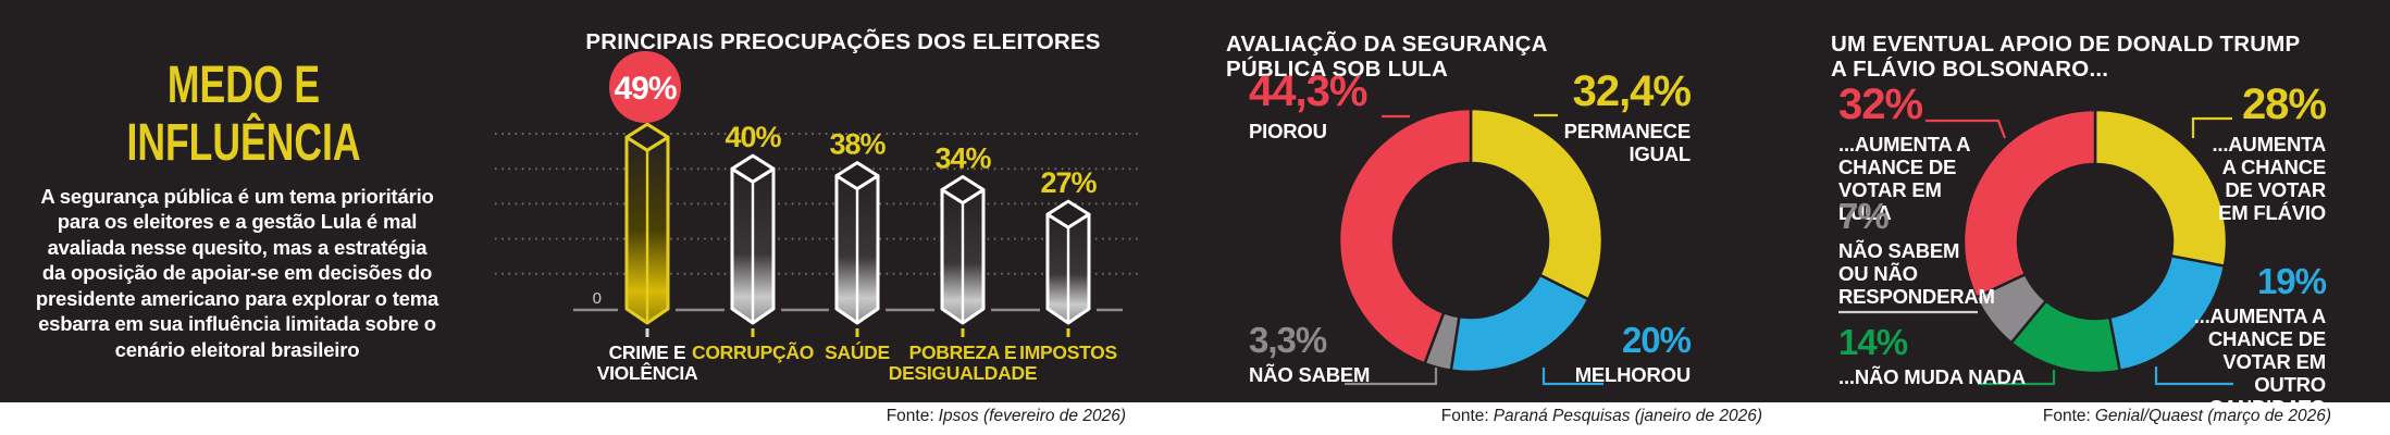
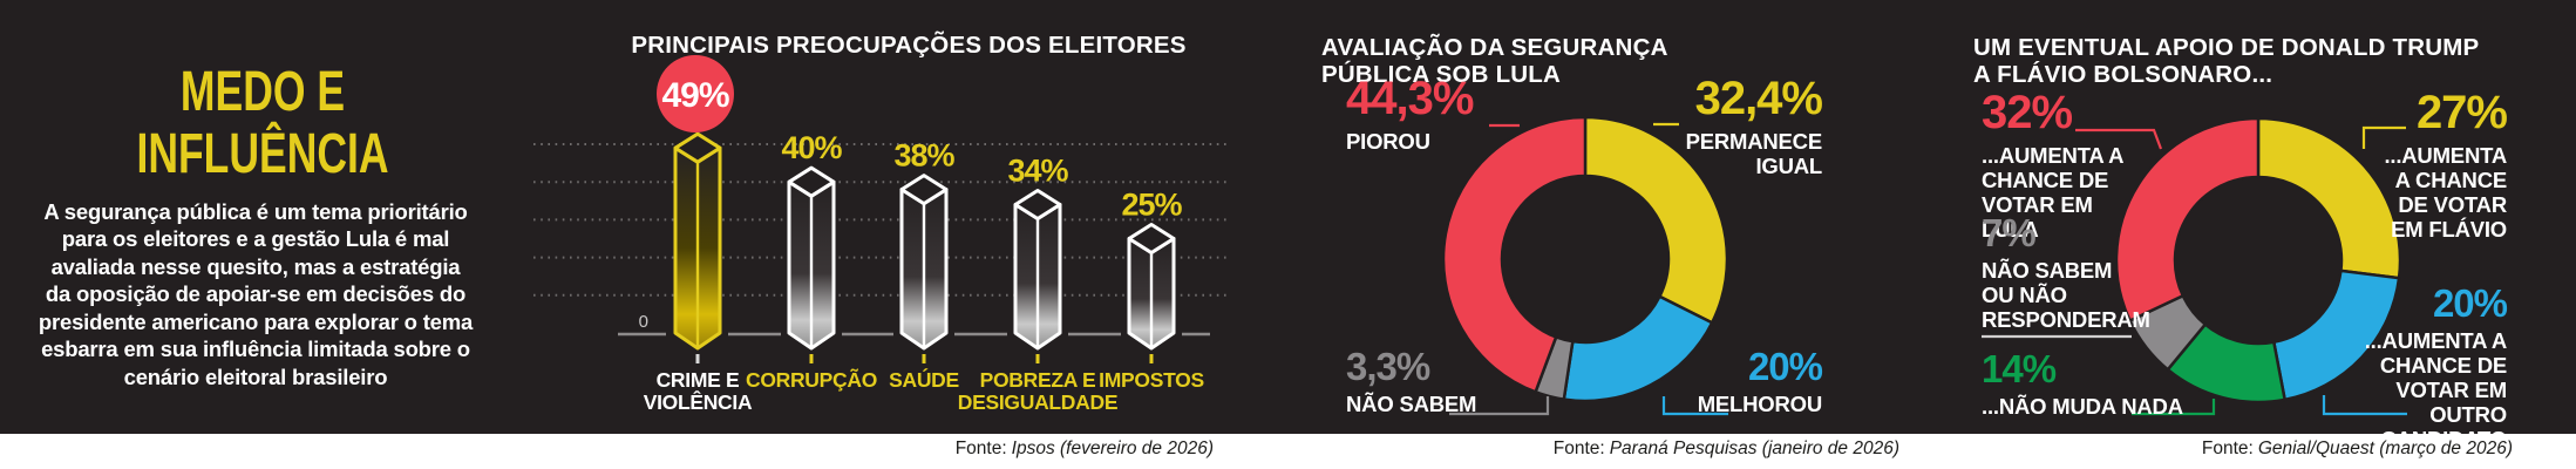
PRINCIPAIS PREOCUPAÇÕES DOS ELEITORES/IMPOSTOS: 27% -> 25%
UM EVENTUAL APOIO DE DONALD TRUMP A FLÁVIO BOLSONARO.../...AUMENTA A CHANCE DE VOTAR EM FLÁVIO: 28% -> 27%
UM EVENTUAL APOIO DE DONALD TRUMP A FLÁVIO BOLSONARO.../...AUMENTA A CHANCE DE VOTAR EM OUTRO CANDIDATO: 19% -> 20%
